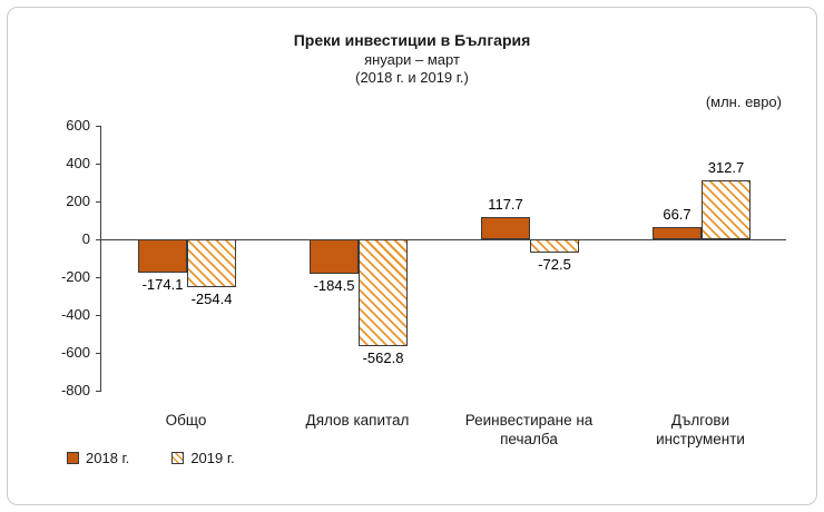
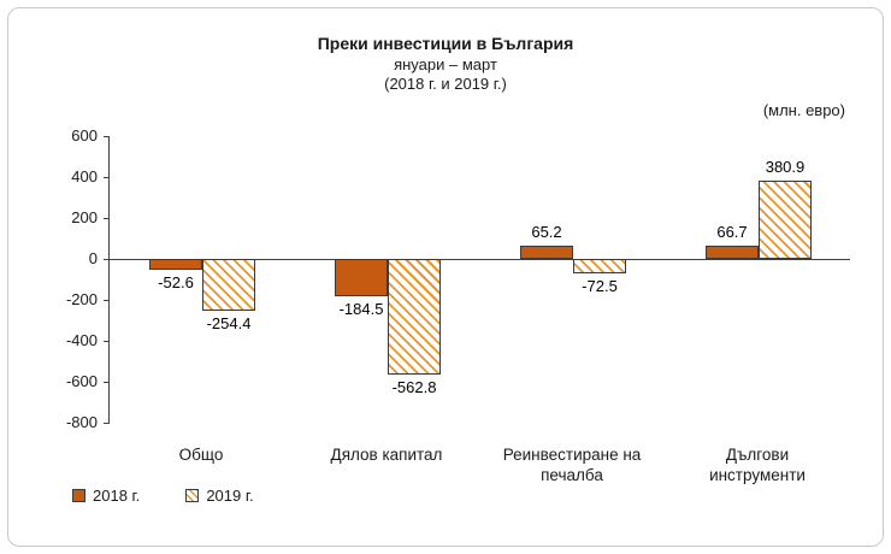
2018 г./Общо: -174.1 -> -52.6
2018 г./Реинвестиране на печалба: 117.7 -> 65.2
2019 г./Дългови инструменти: 312.7 -> 380.9
